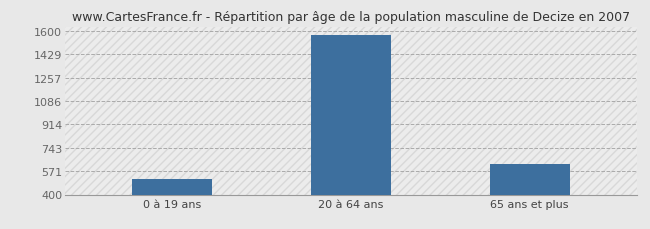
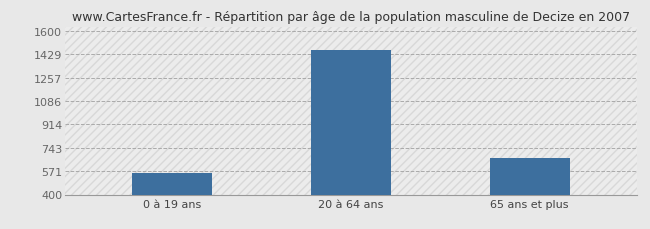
0 à 19 ans: 510 -> 560
20 à 64 ans: 1570 -> 1460
65 ans et plus: 620 -> 670
